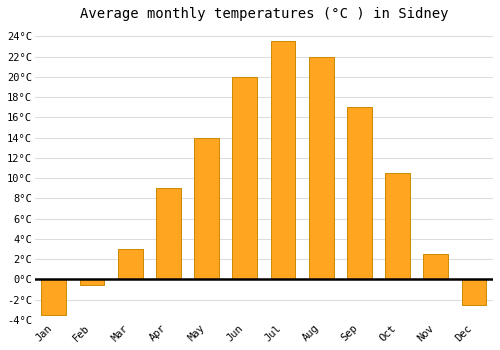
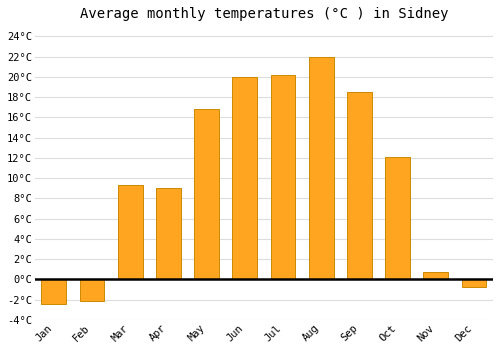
Jan: -3.5°C -> -2.4°C
Feb: -0.5°C -> -2.1°C
Mar: 3.0°C -> 9.3°C
May: 14.0°C -> 16.8°C
Jul: 23.5°C -> 20.2°C
Sep: 17.0°C -> 18.5°C
Oct: 10.5°C -> 12.1°C
Nov: 2.5°C -> 0.7°C
Dec: -2.5°C -> -0.7°C
